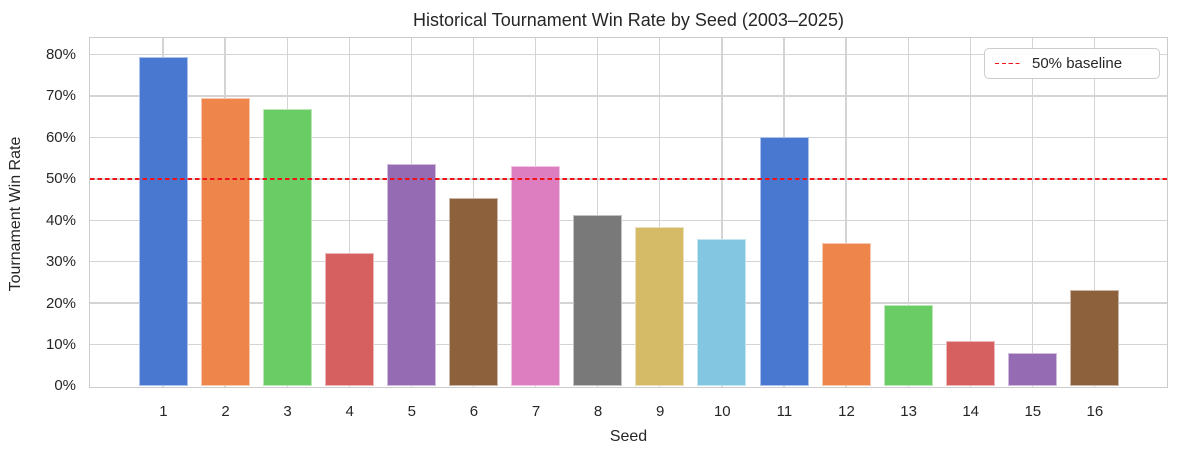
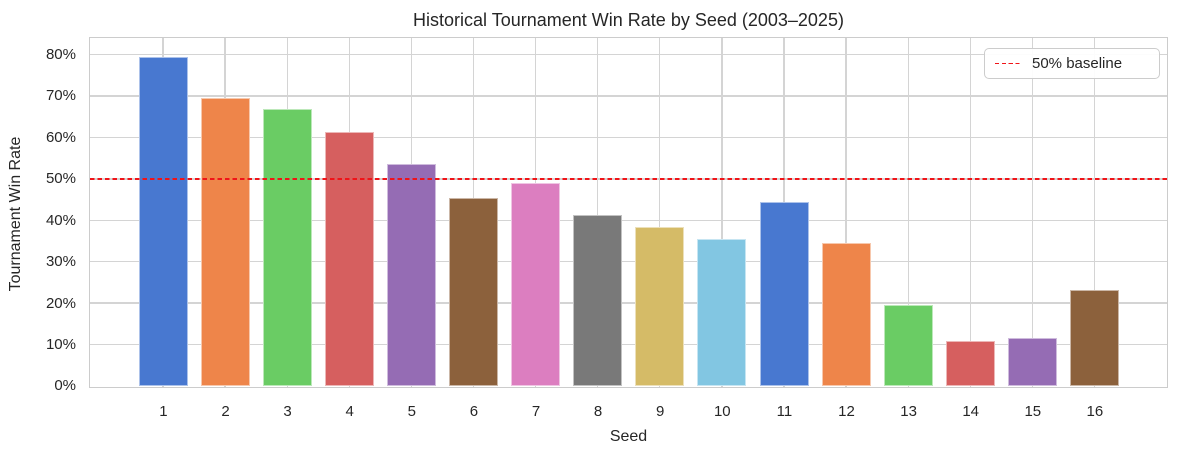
4: 32% -> 61%
7: 53% -> 49%
11: 60% -> 44%
15: 8% -> 12%
